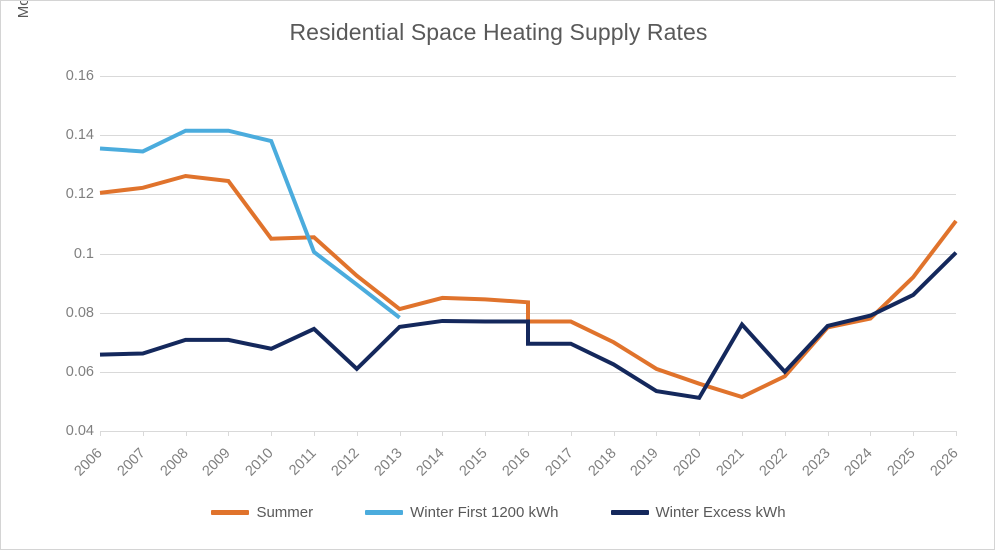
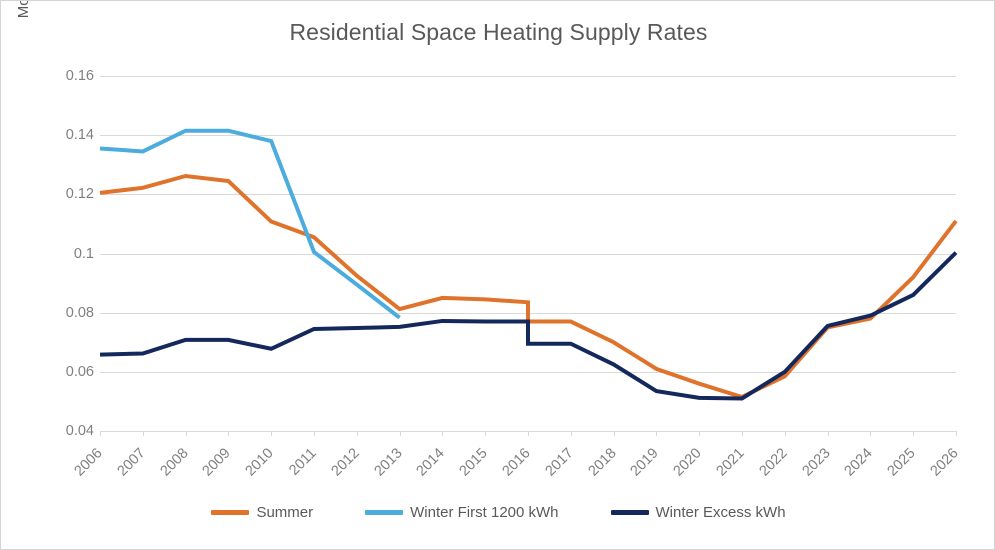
Summer/2010: 0.105 -> 0.111
Winter Excess kWh/2012: 0.061 -> 0.075
Winter Excess kWh/2021: 0.076 -> 0.051
